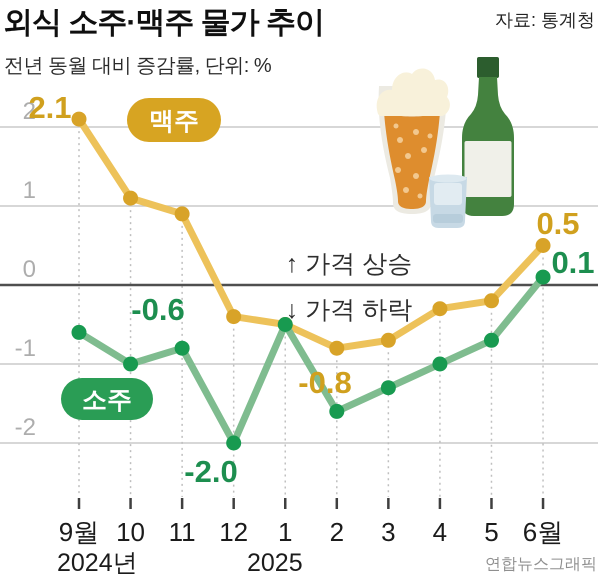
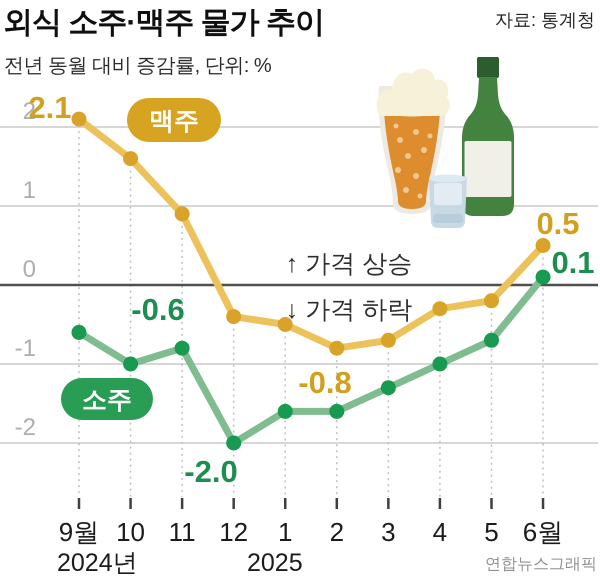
맥주/10: 1.1 -> 1.6
소주/1: -0.5 -> -1.6
